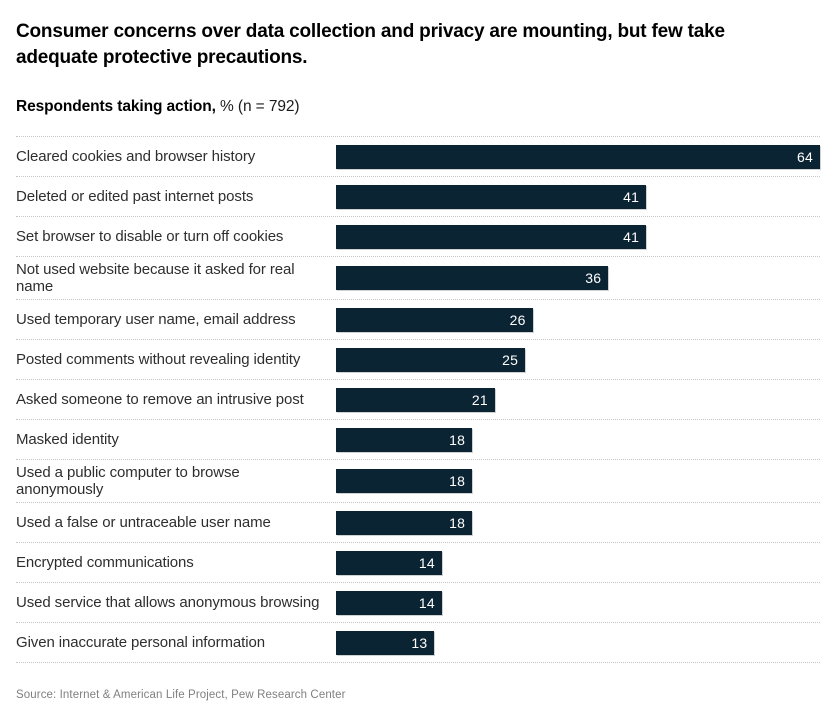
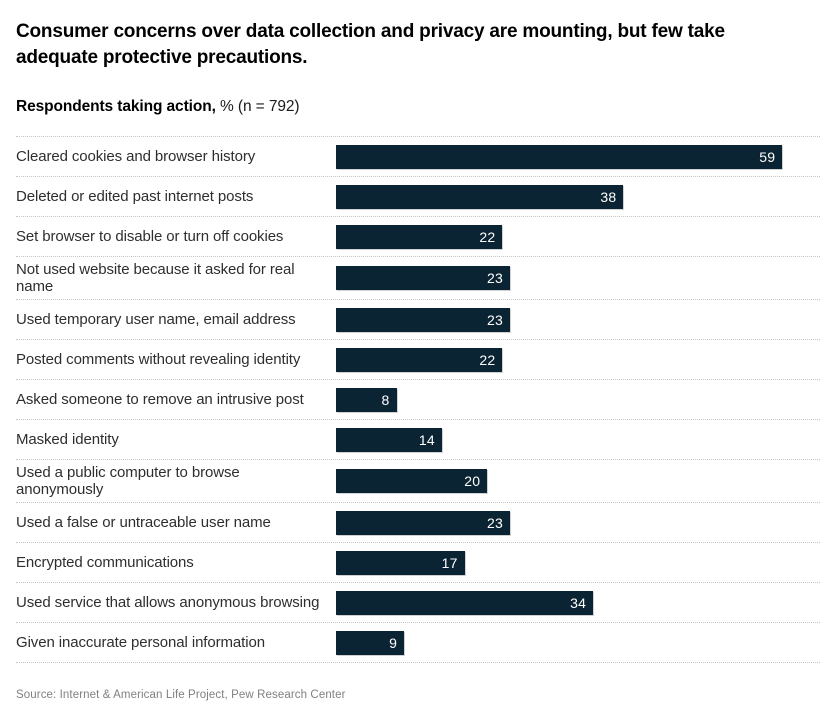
Cleared cookies and browser history: 64 -> 59
Deleted or edited past internet posts: 41 -> 38
Set browser to disable or turn off cookies: 41 -> 22
Not used website because it asked for real name: 36 -> 23
Used temporary user name, email address: 26 -> 23
Posted comments without revealing identity: 25 -> 22
Asked someone to remove an intrusive post: 21 -> 8
Masked identity: 18 -> 14
Used a public computer to browse anonymously: 18 -> 20
Used a false or untraceable user name: 18 -> 23
Encrypted communications: 14 -> 17
Used service that allows anonymous browsing: 14 -> 34
Given inaccurate personal information: 13 -> 9
